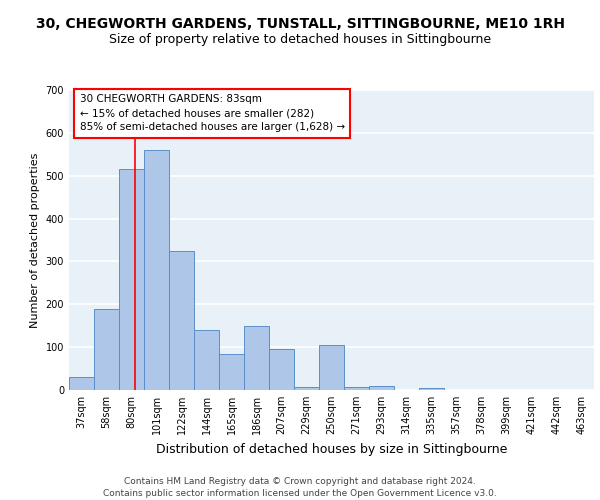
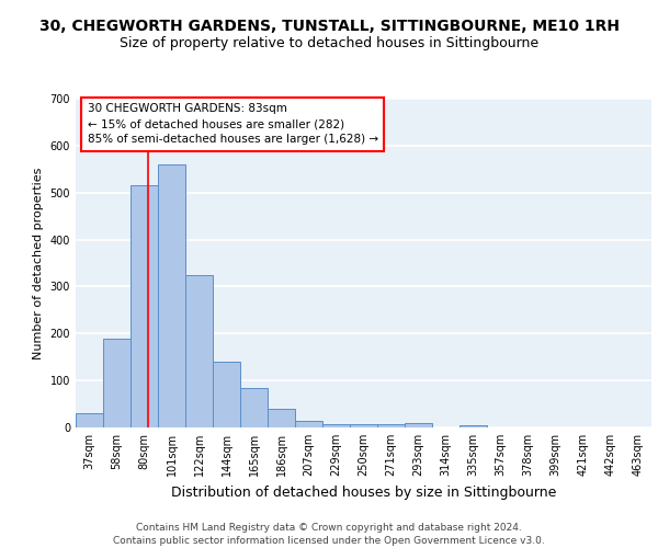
186sqm: 150 -> 40
207sqm: 95 -> 13
250sqm: 105 -> 8
